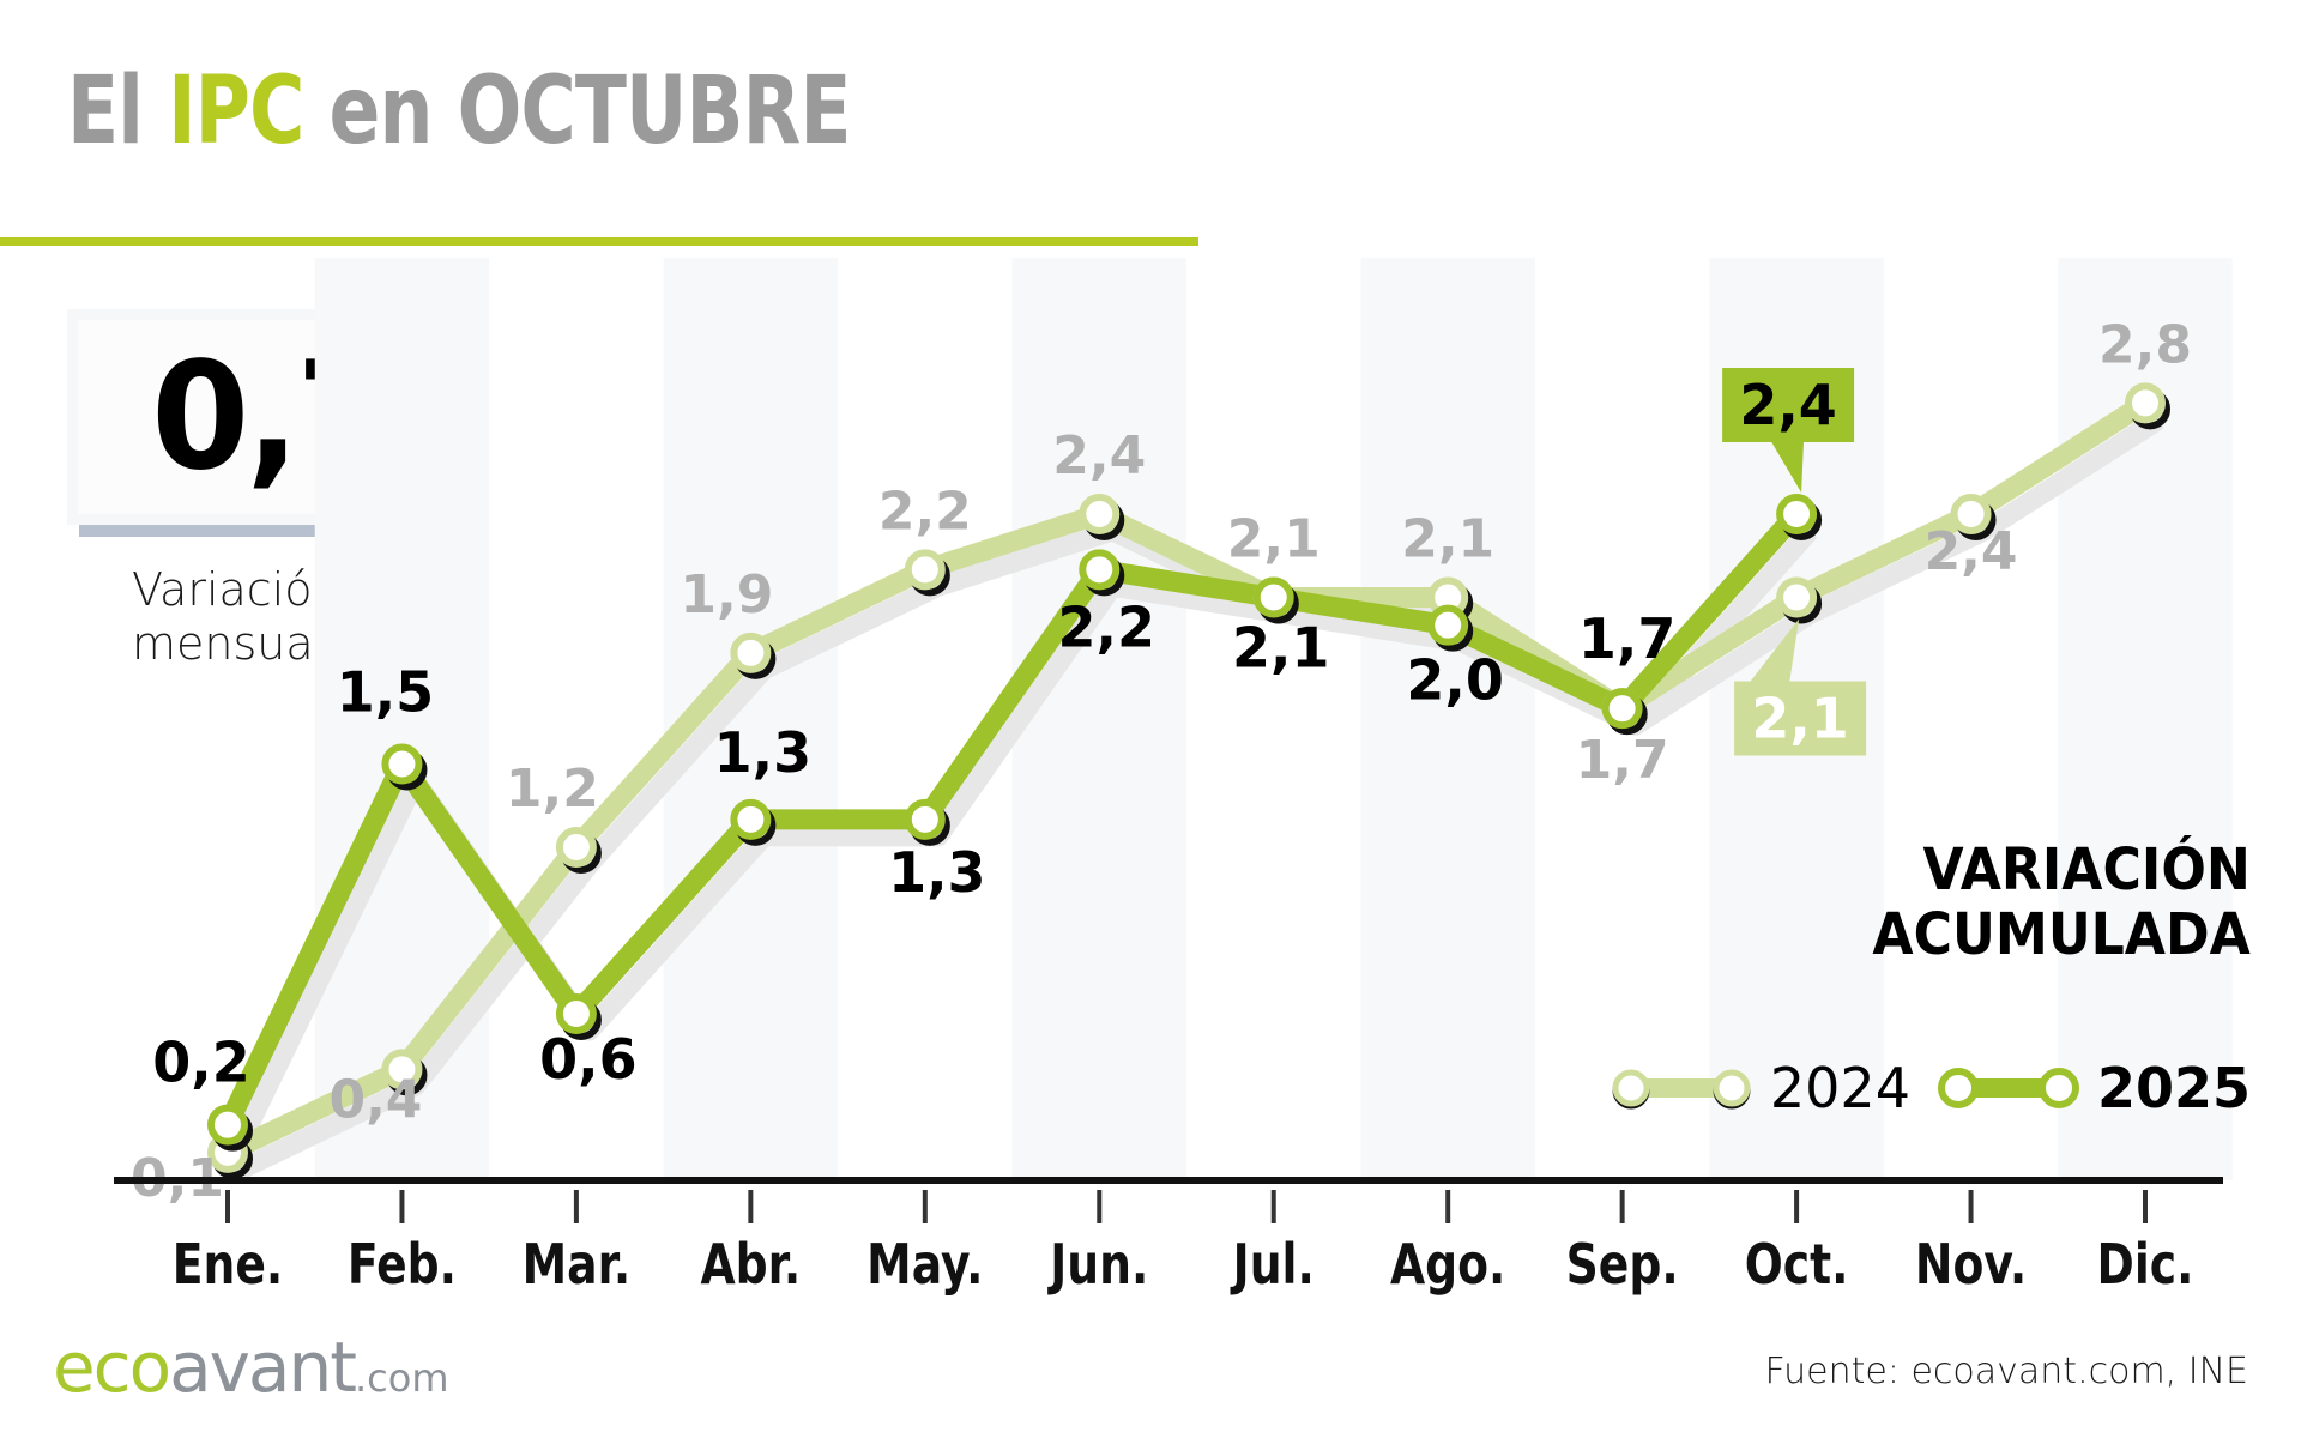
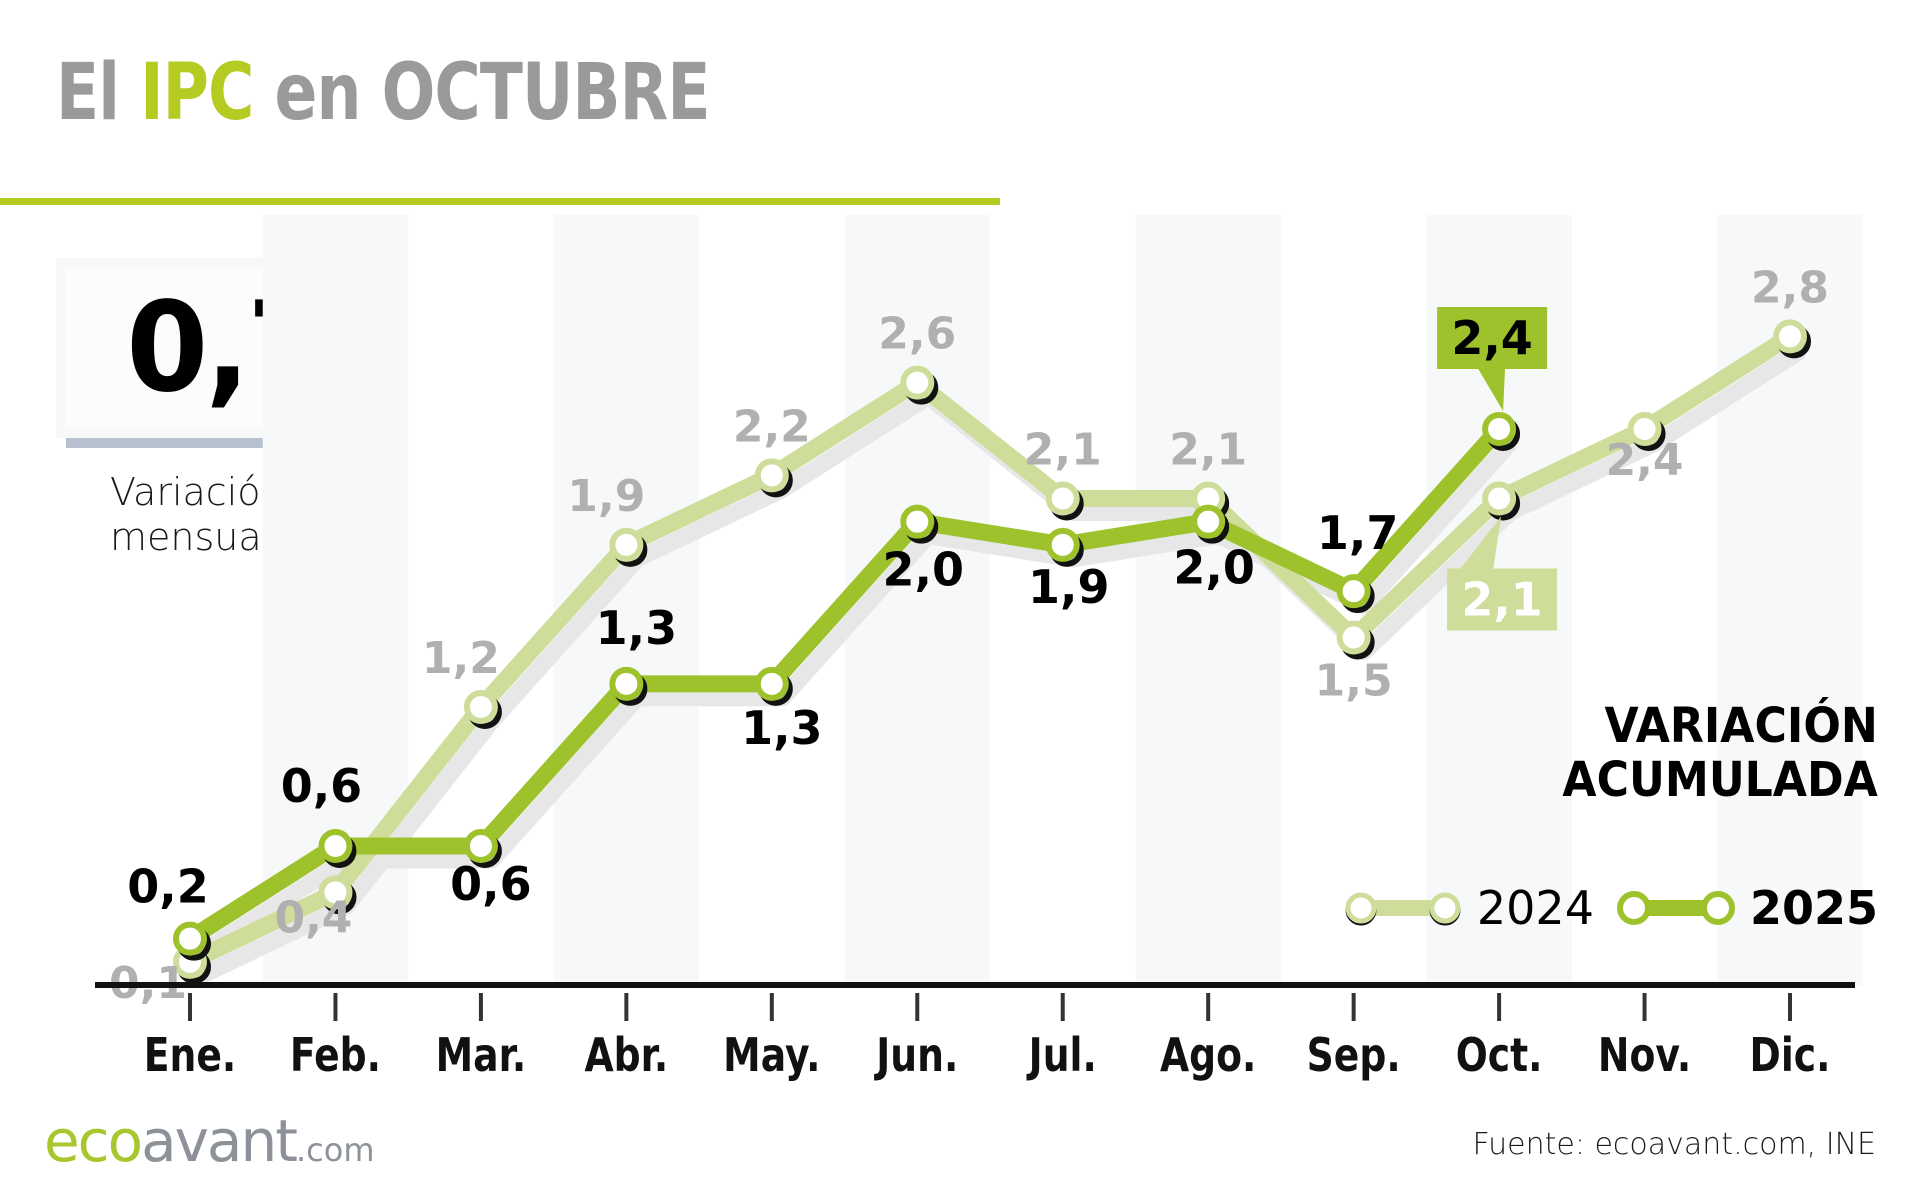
2025/Feb.: 1,5 -> 0,6
2024/Jun.: 2,4 -> 2,6
2025/Jun.: 2,2 -> 2,0
2025/Jul.: 2,1 -> 1,9
2024/Sep.: 1,7 -> 1,5
